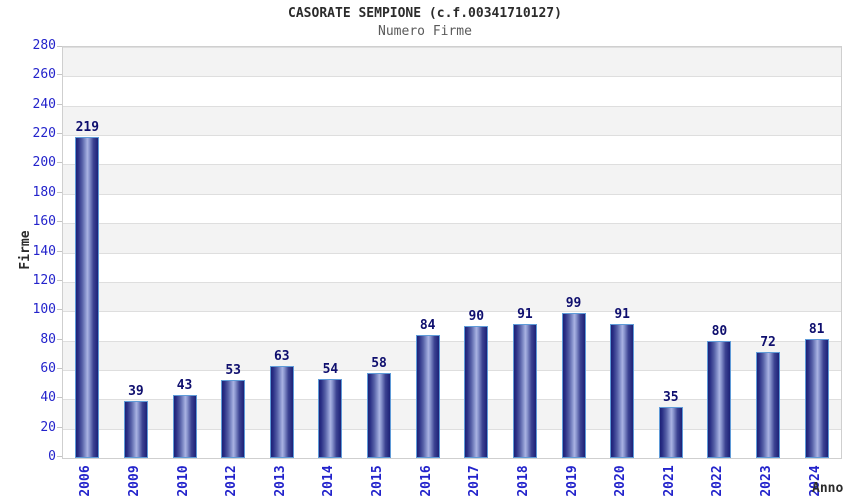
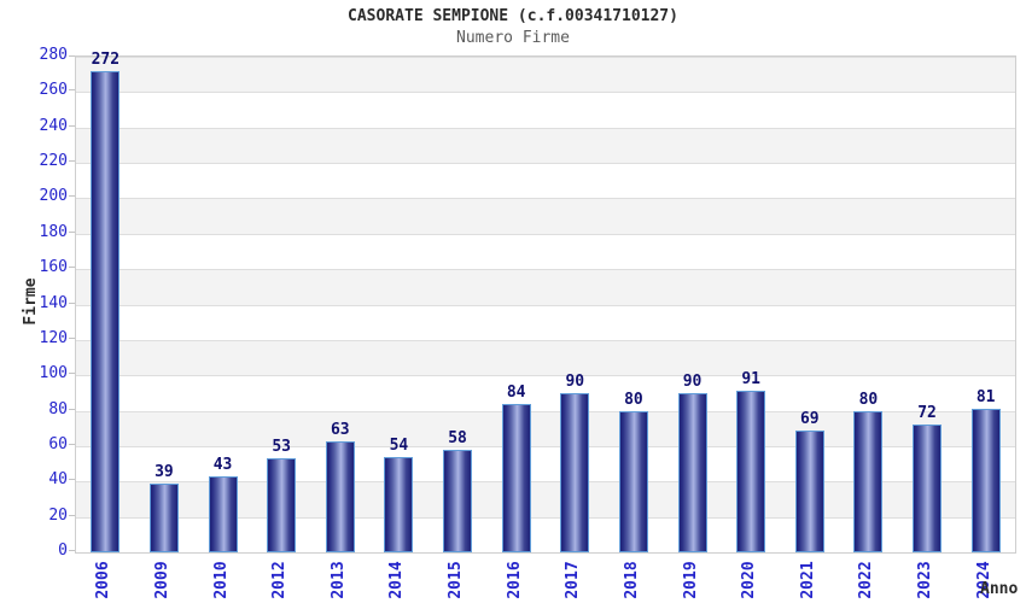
2006: 219 -> 272
2018: 91 -> 80
2019: 99 -> 90
2021: 35 -> 69
